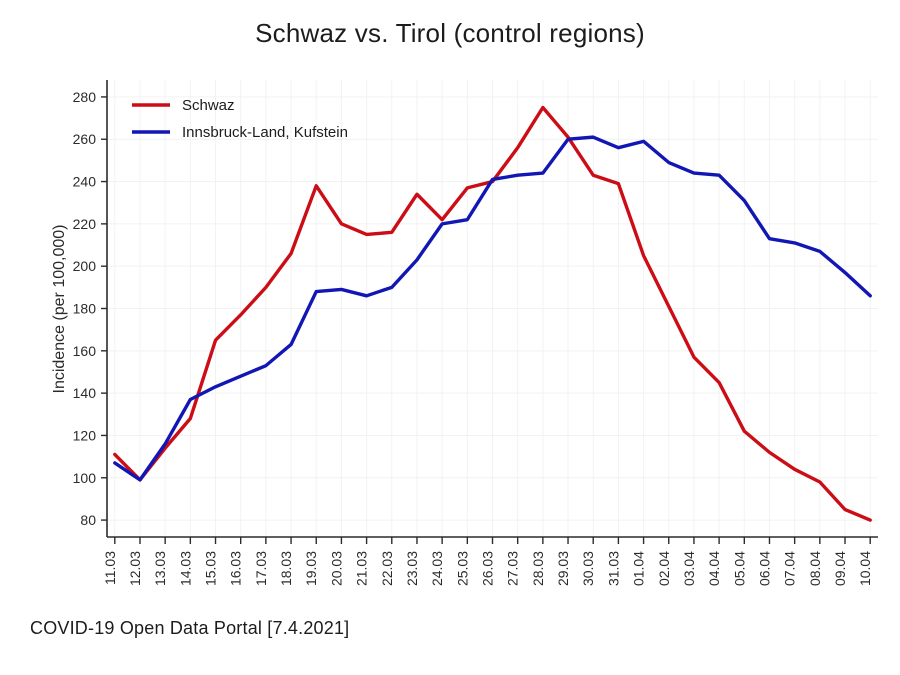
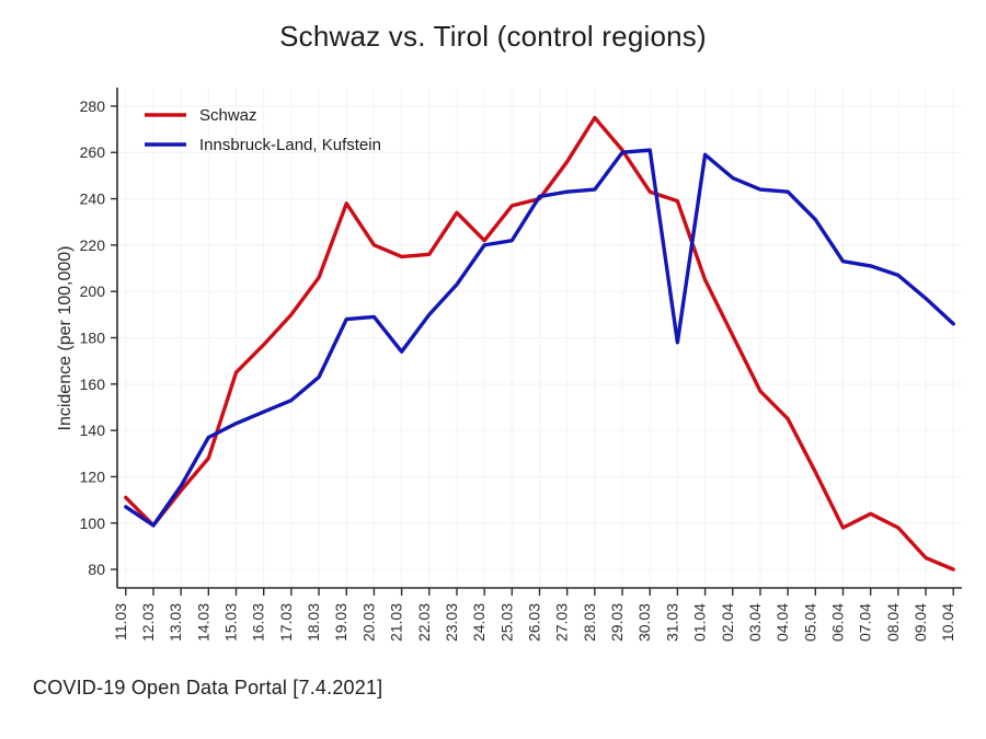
Innsbruck-Land, Kufstein/21.03: 186 -> 174
Innsbruck-Land, Kufstein/31.03: 256 -> 178
Schwaz/06.04: 112 -> 98
